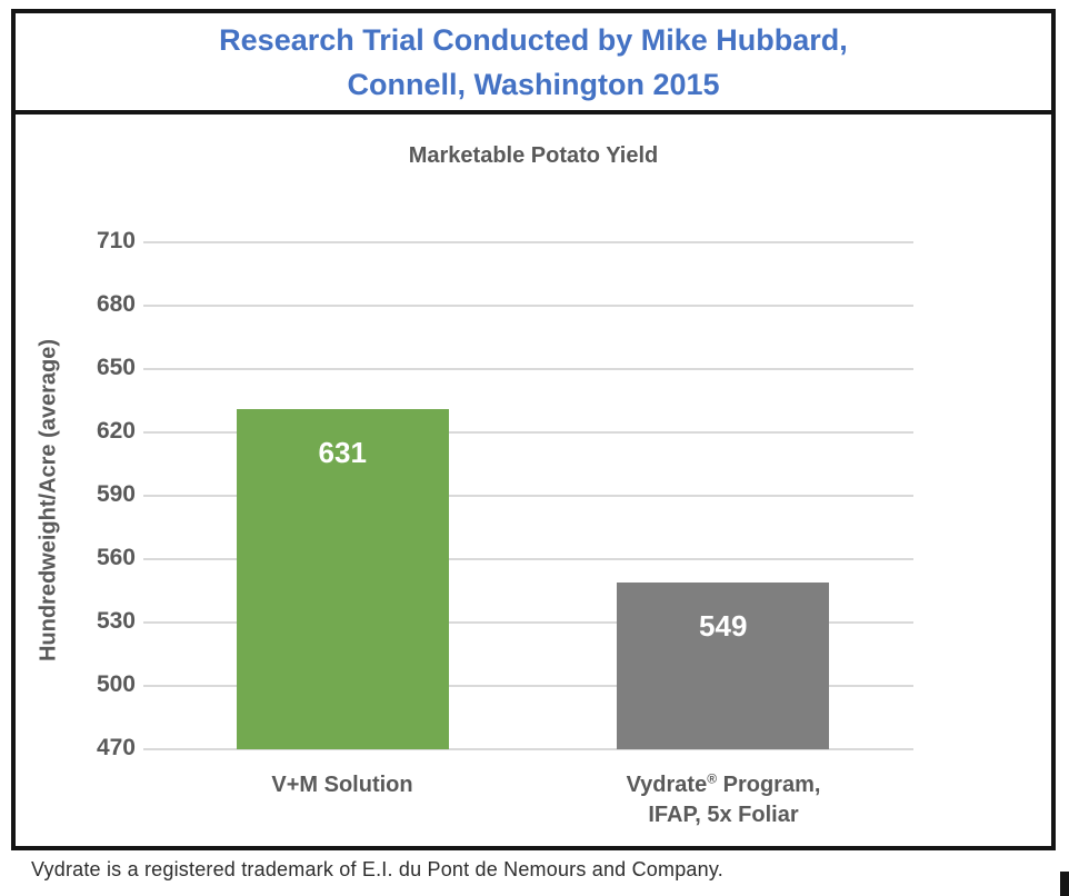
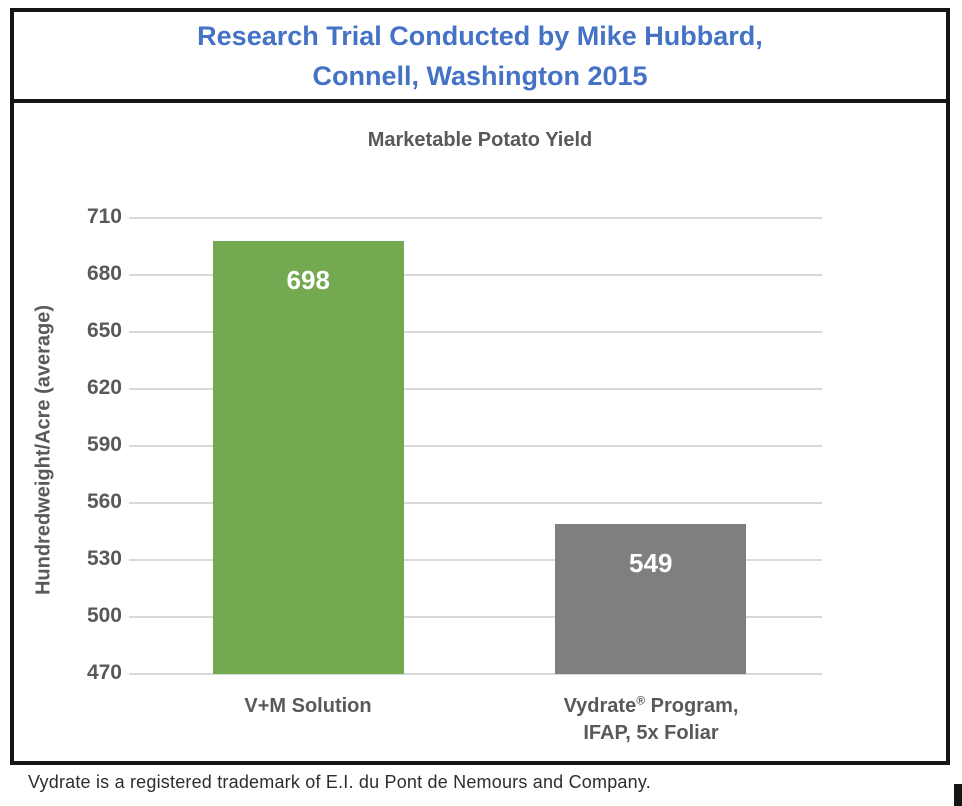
V+M Solution: 631 -> 698
